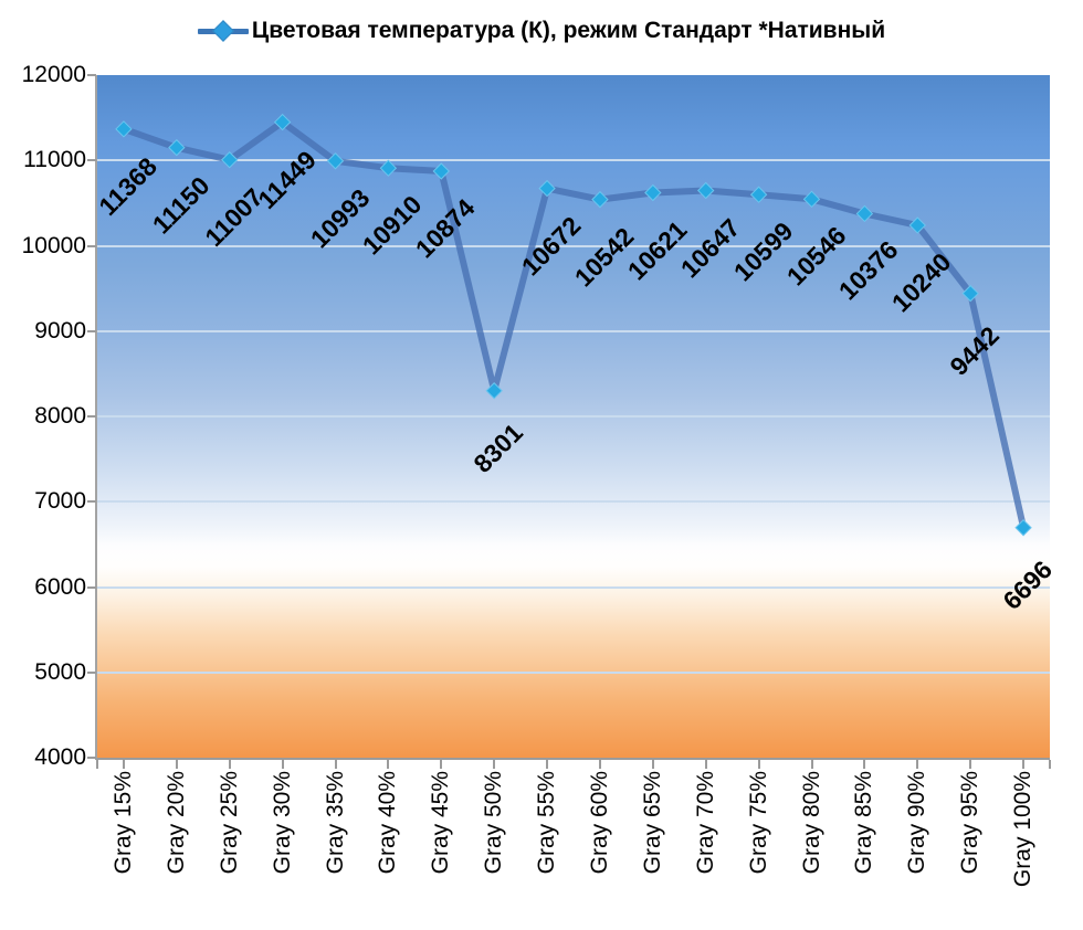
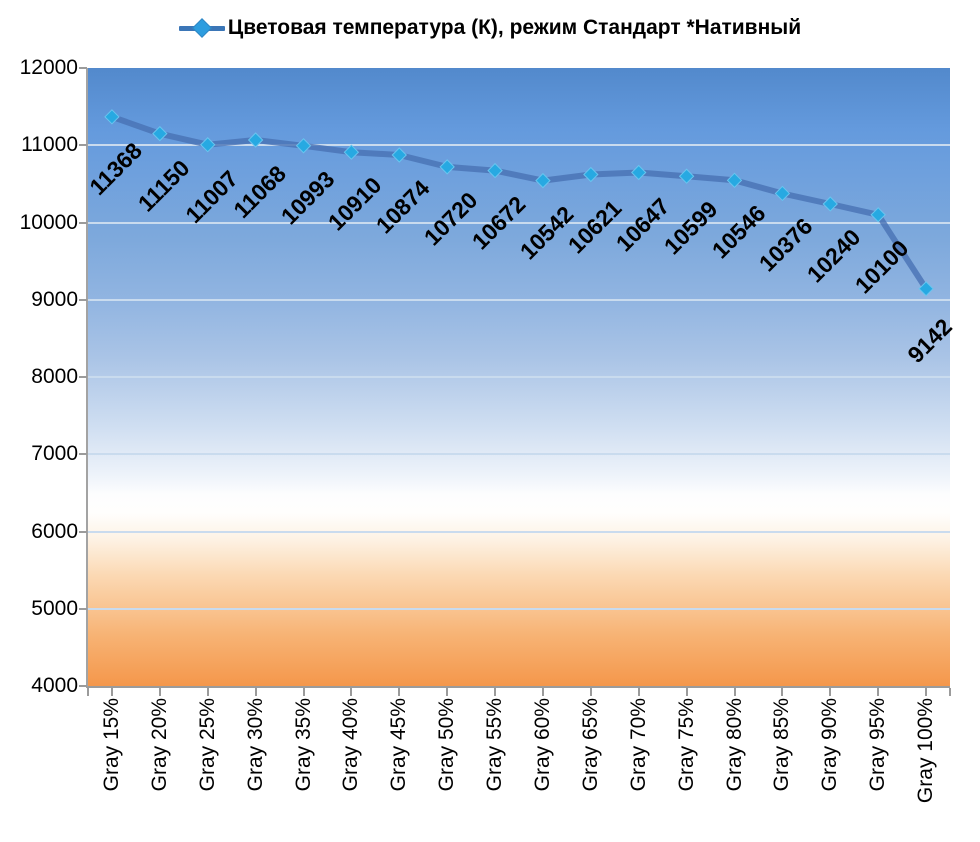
Gray 30%: 11449 -> 11068
Gray 50%: 8301 -> 10720
Gray 95%: 9442 -> 10100
Gray 100%: 6696 -> 9142
